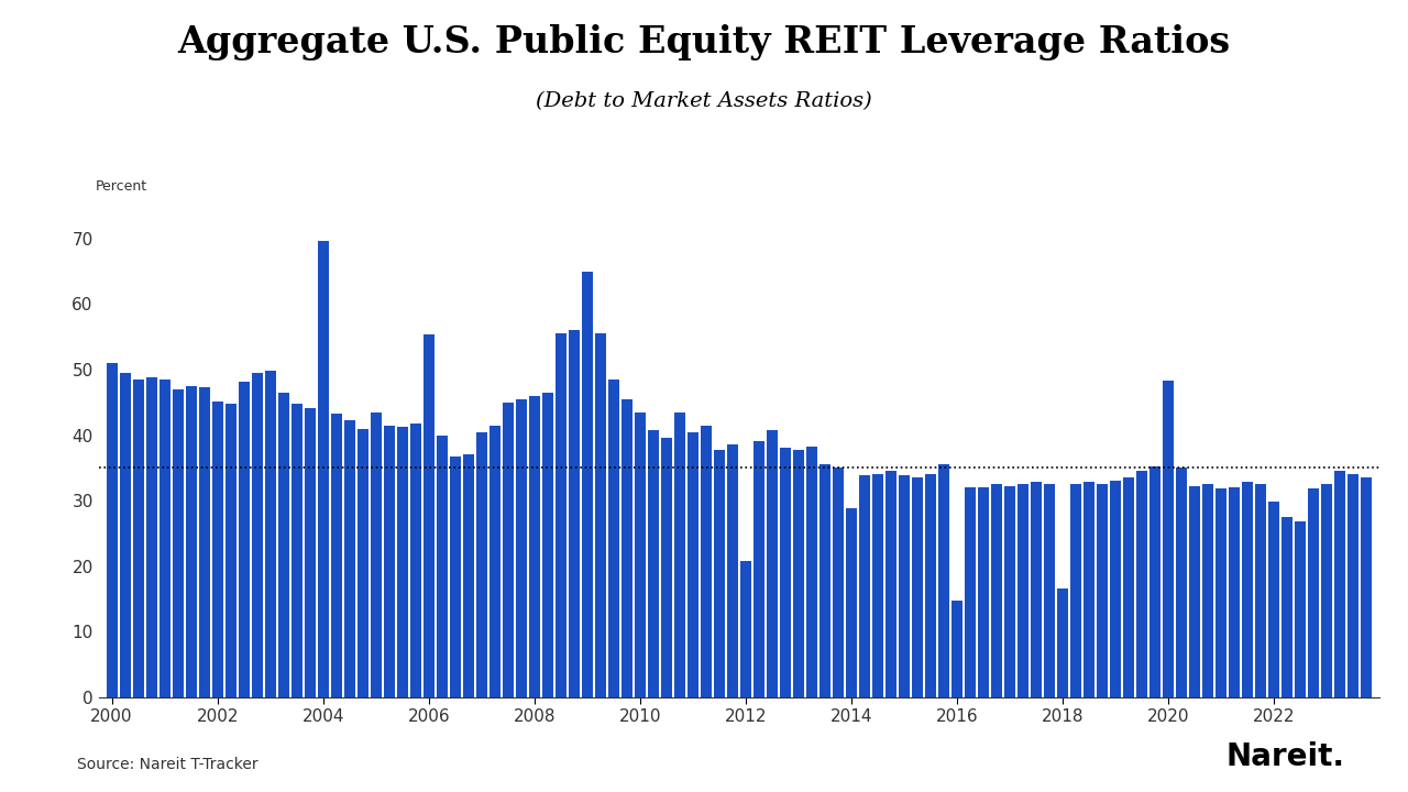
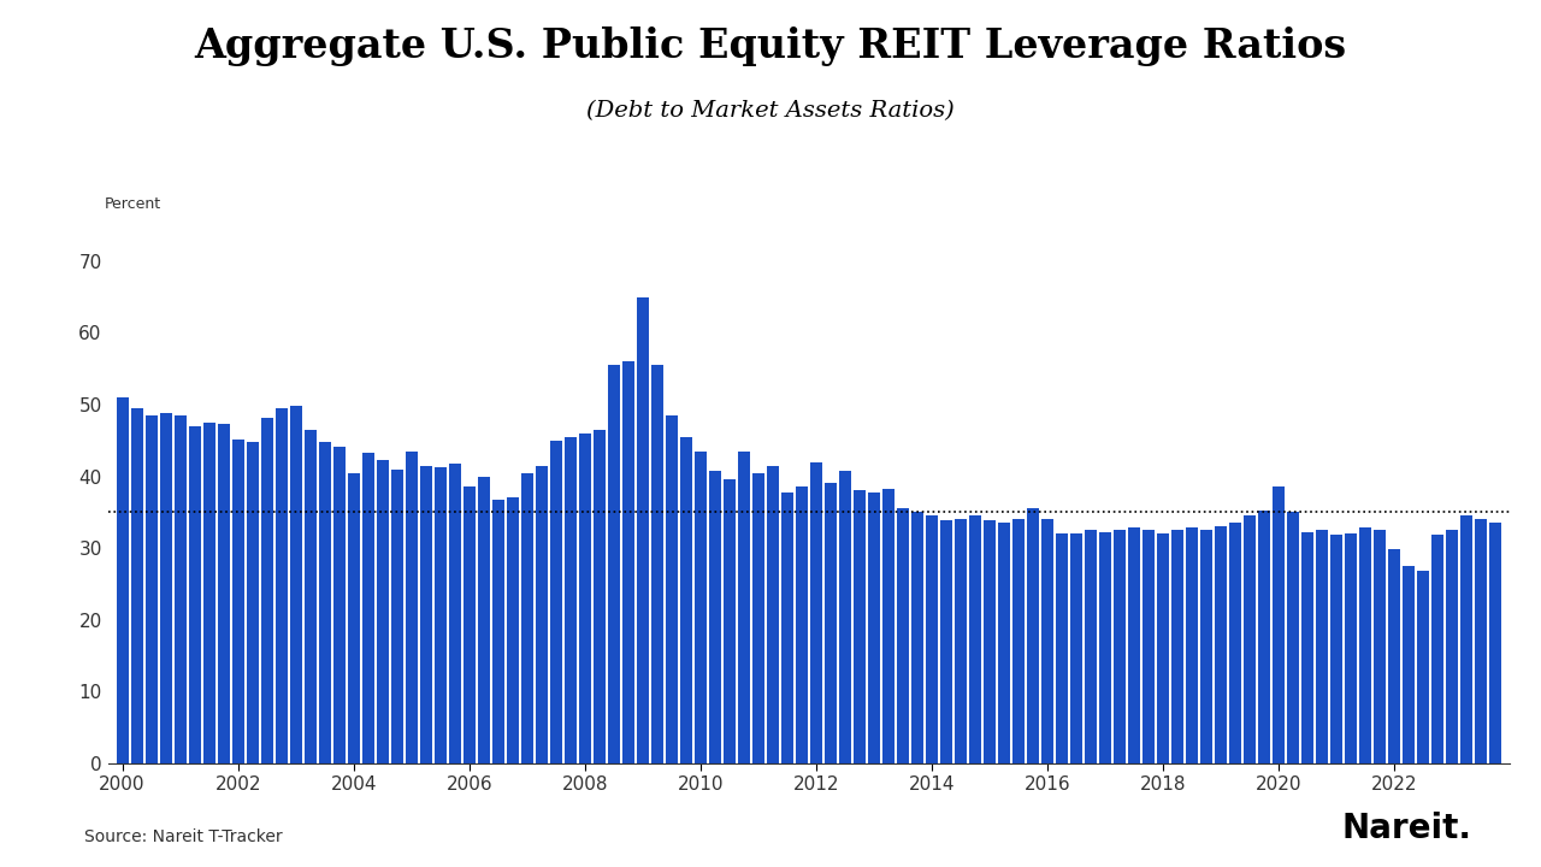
2004: 69.6 -> 40.5
2006: 55.4 -> 38.5
2012: 20.8 -> 42.0
2014: 28.8 -> 34.5
2016: 14.8 -> 34.0
2018: 16.6 -> 32.0
2020: 48.4 -> 38.5
